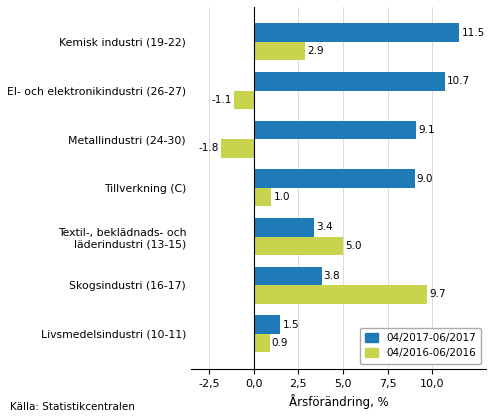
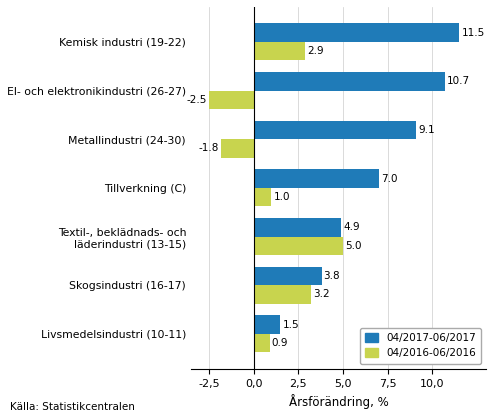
04/2016-06/2016/El- och elektronikindustri (26-27): -1.1 -> -2.5
04/2017-06/2017/Tillverkning (C): 9.0 -> 7.0
04/2017-06/2017/Textil-, beklädnads- och läderindustri (13-15): 3.4 -> 4.9
04/2016-06/2016/Skogsindustri (16-17): 9.7 -> 3.2
